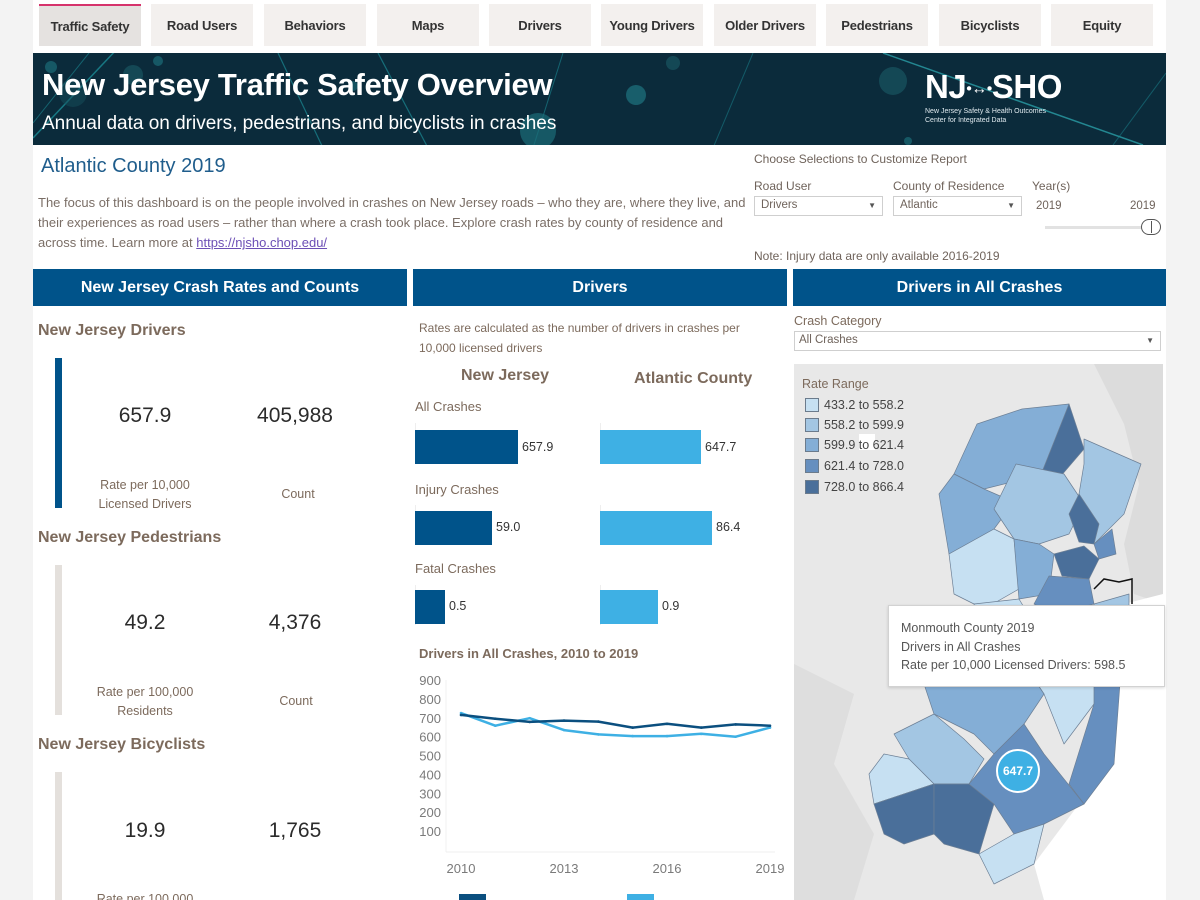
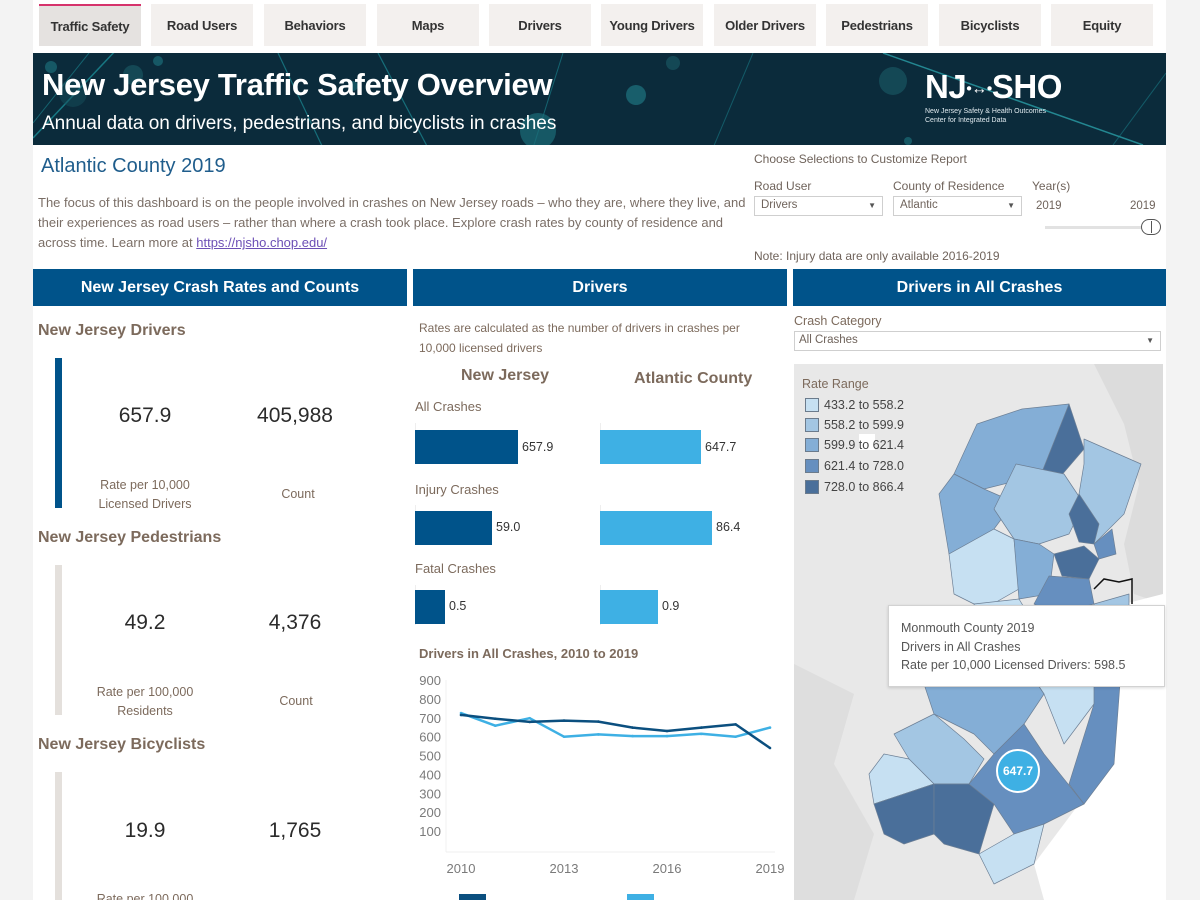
Atlantic County/2013: 640 -> 600
New Jersey/2016: 670 -> 630
New Jersey/2019: 660 -> 540
